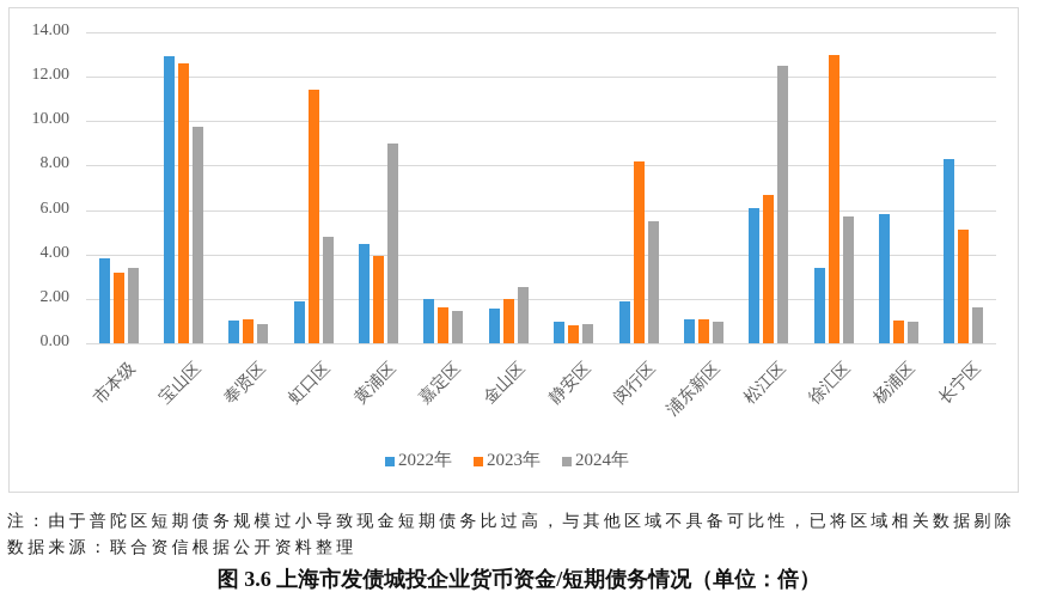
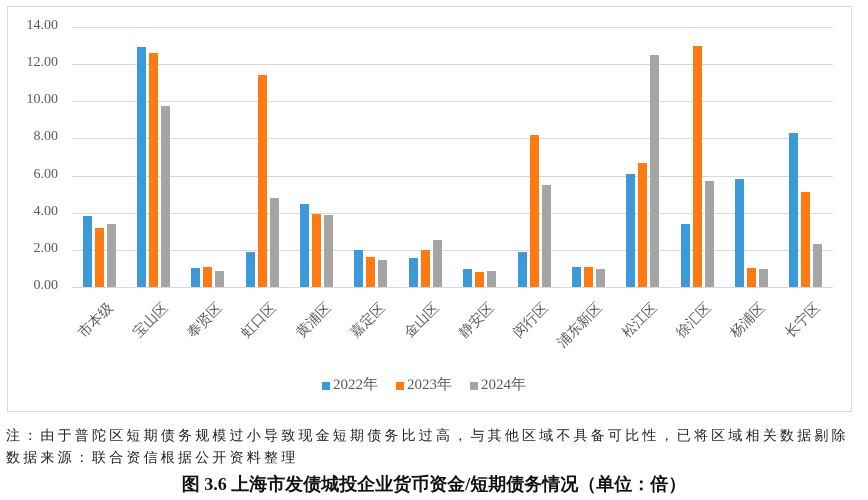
2024年/黄浦区: 9.0 -> 3.9
2024年/长宁区: 1.6 -> 2.3
